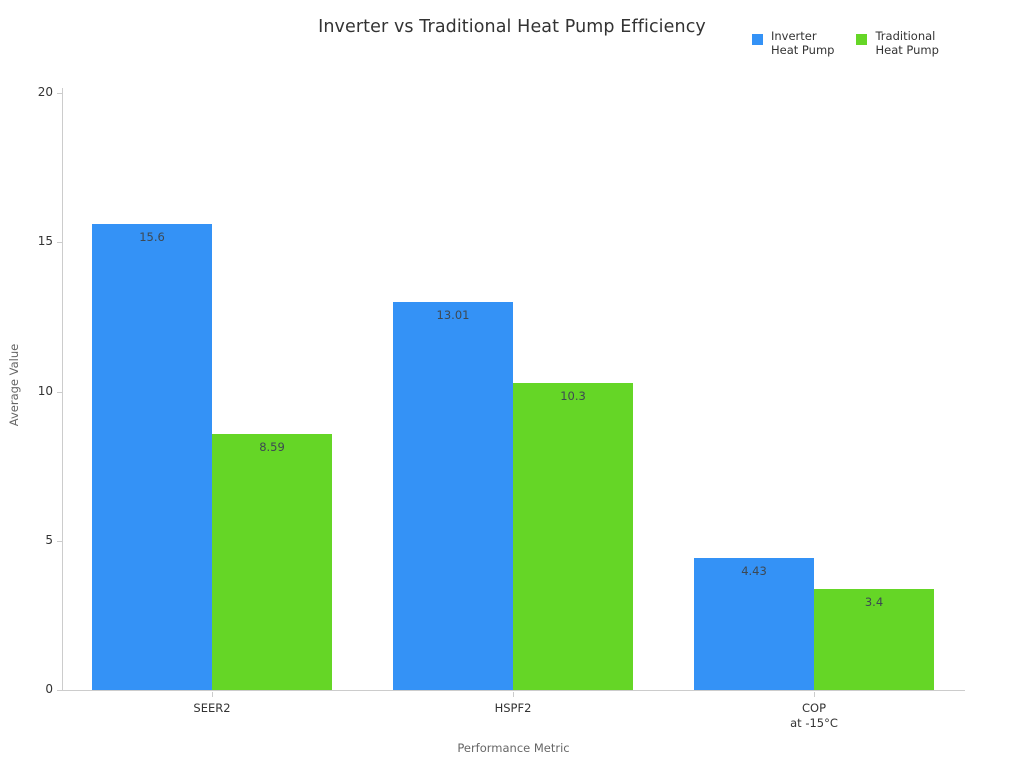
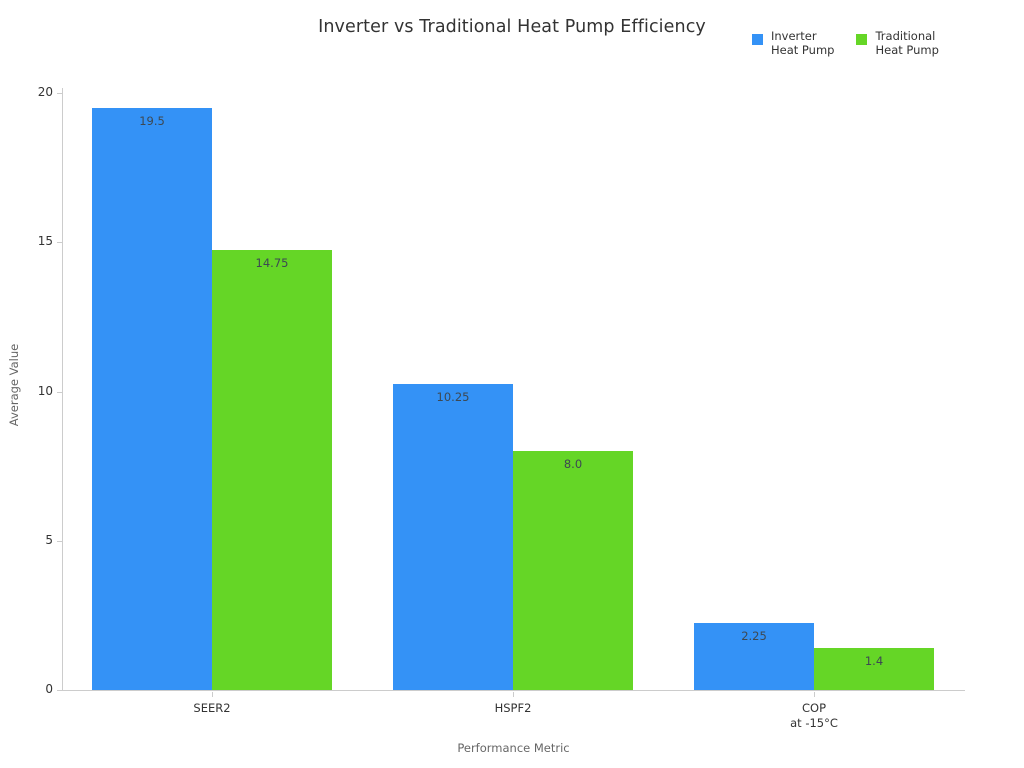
Inverter Heat Pump/SEER2: 15.6 -> 19.5
Traditional Heat Pump/SEER2: 8.59 -> 14.75
Inverter Heat Pump/HSPF2: 13.01 -> 10.25
Traditional Heat Pump/HSPF2: 10.3 -> 8.0
Inverter Heat Pump/COP at -15°C: 4.43 -> 2.25
Traditional Heat Pump/COP at -15°C: 3.4 -> 1.4
